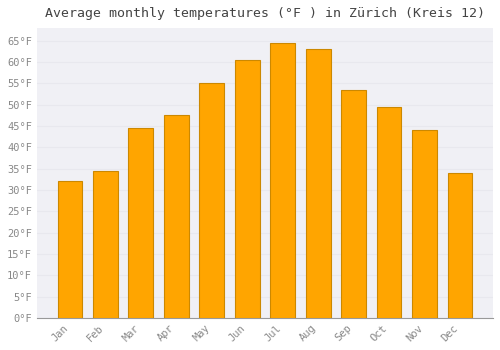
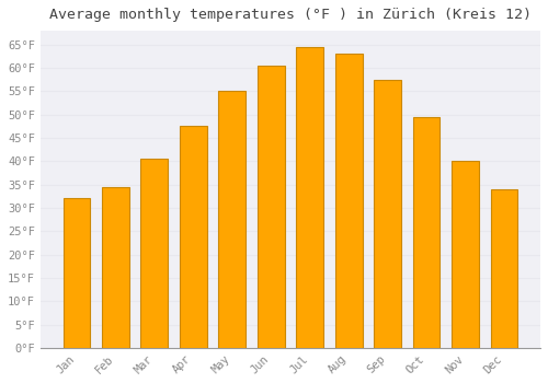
Mar: 44.5°F -> 40.5°F
Sep: 53.5°F -> 57.5°F
Nov: 44.0°F -> 40.0°F
